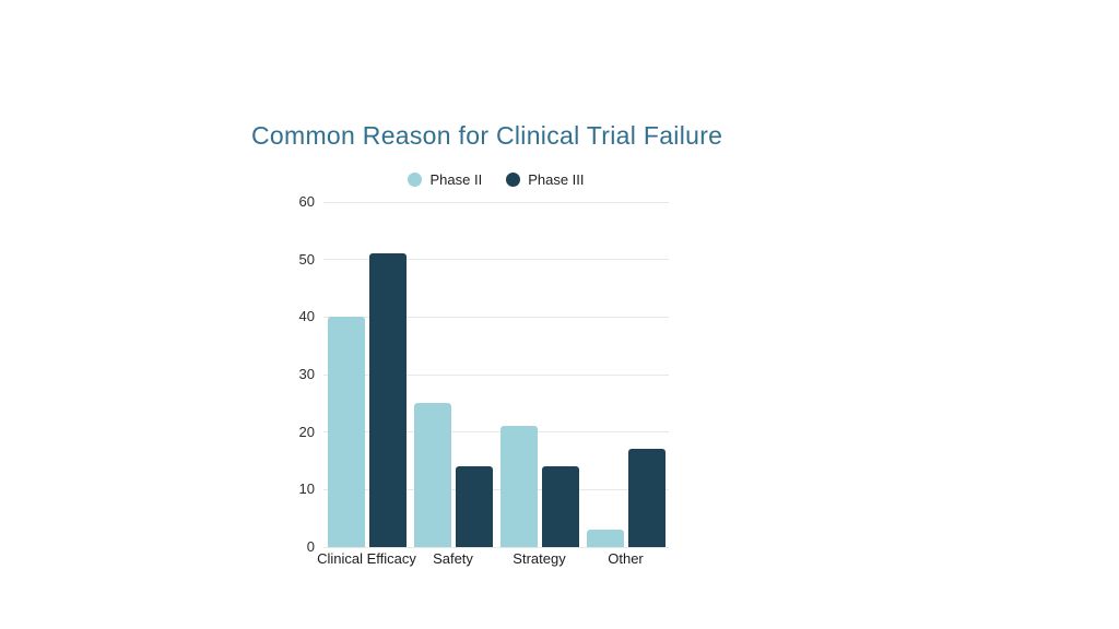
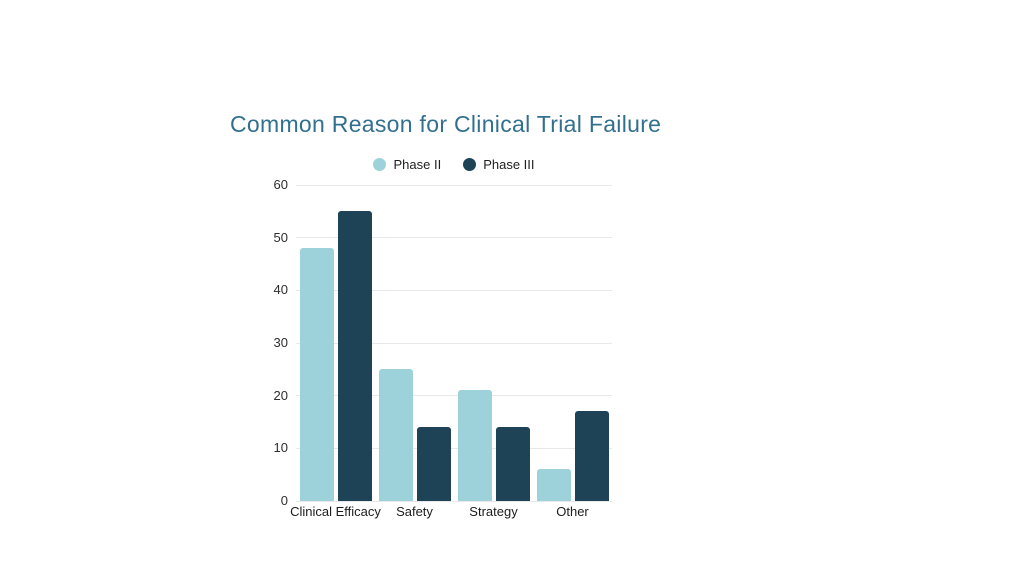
Phase II/Clinical Efficacy: 40 -> 48
Phase III/Clinical Efficacy: 51 -> 55
Phase II/Other: 3 -> 6
